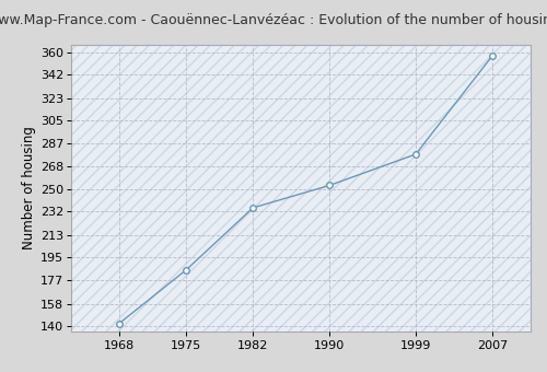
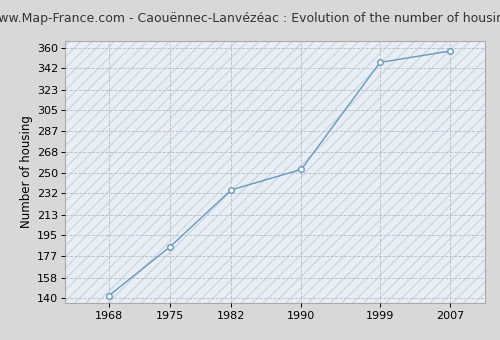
1999: 278 -> 347
